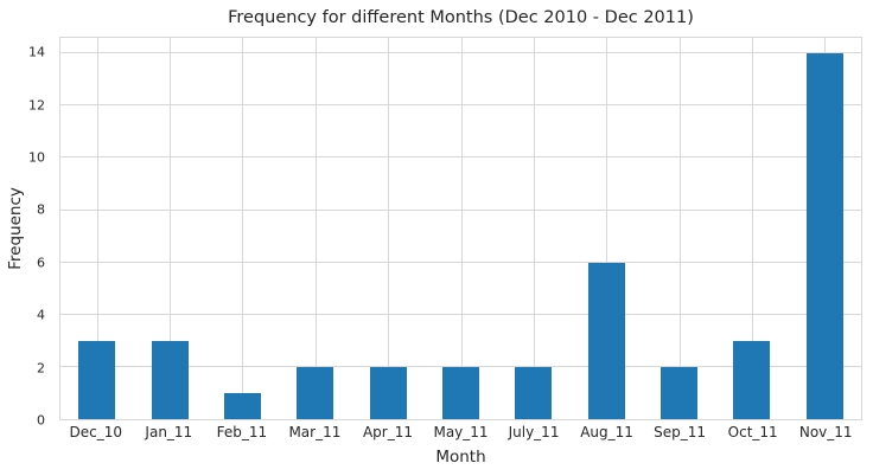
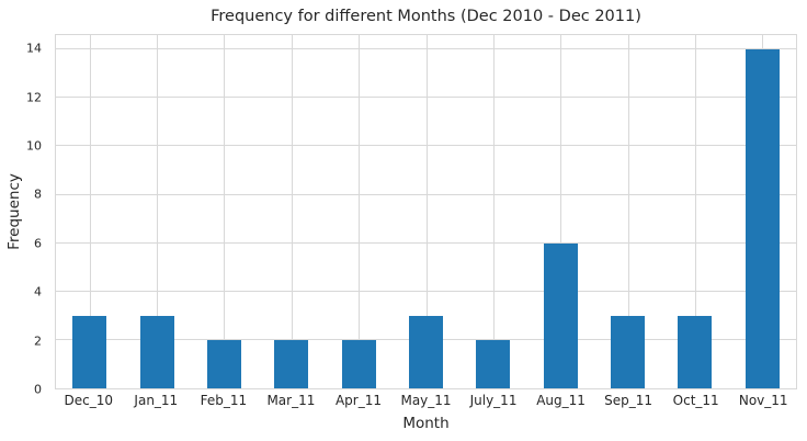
Feb_11: 1 -> 2
May_11: 2 -> 3
Sep_11: 2 -> 3
